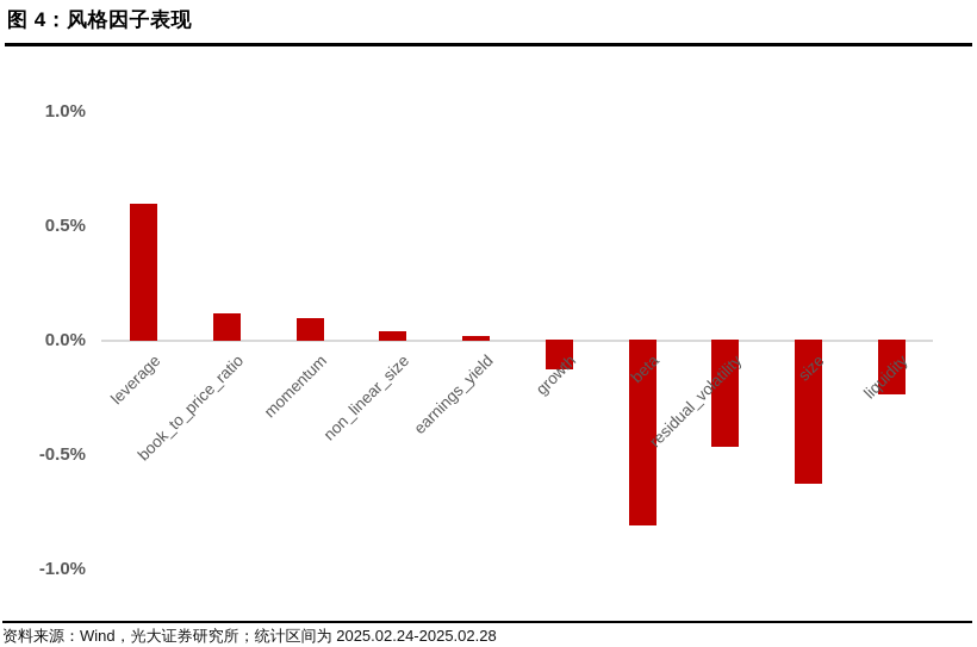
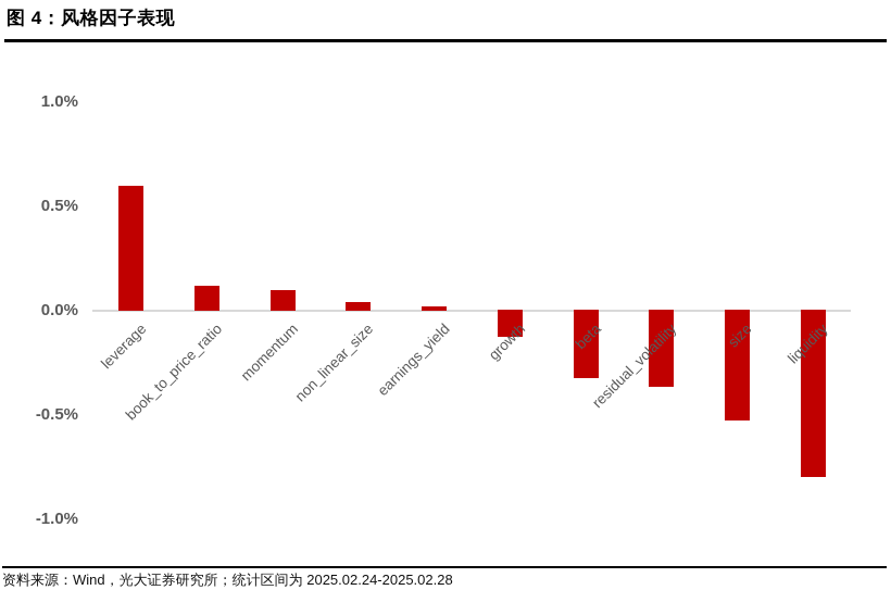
beta: -0.81% -> -0.33%
residual_volatility: -0.47% -> -0.37%
size: -0.63% -> -0.53%
liquidity: -0.24% -> -0.80%
